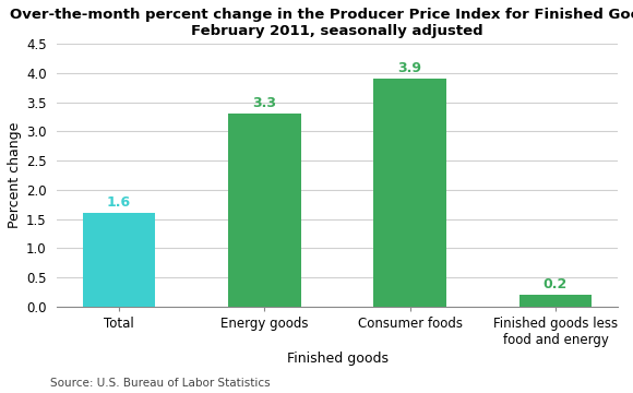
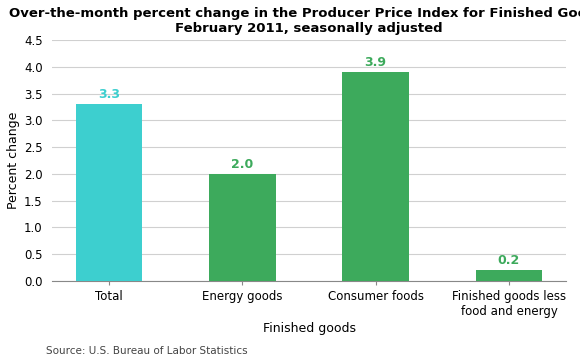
Total: 1.6 -> 3.3
Energy goods: 3.3 -> 2.0
